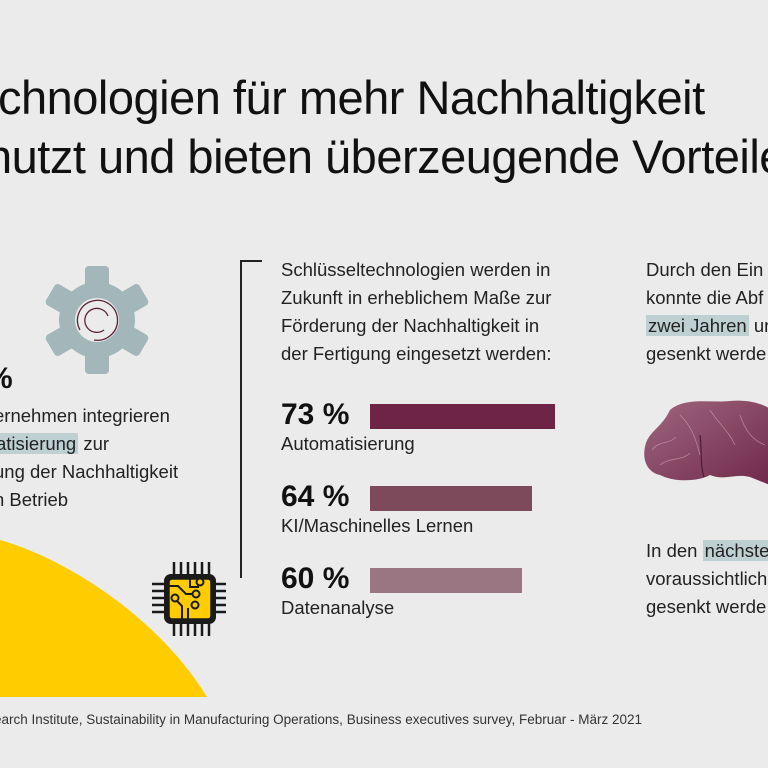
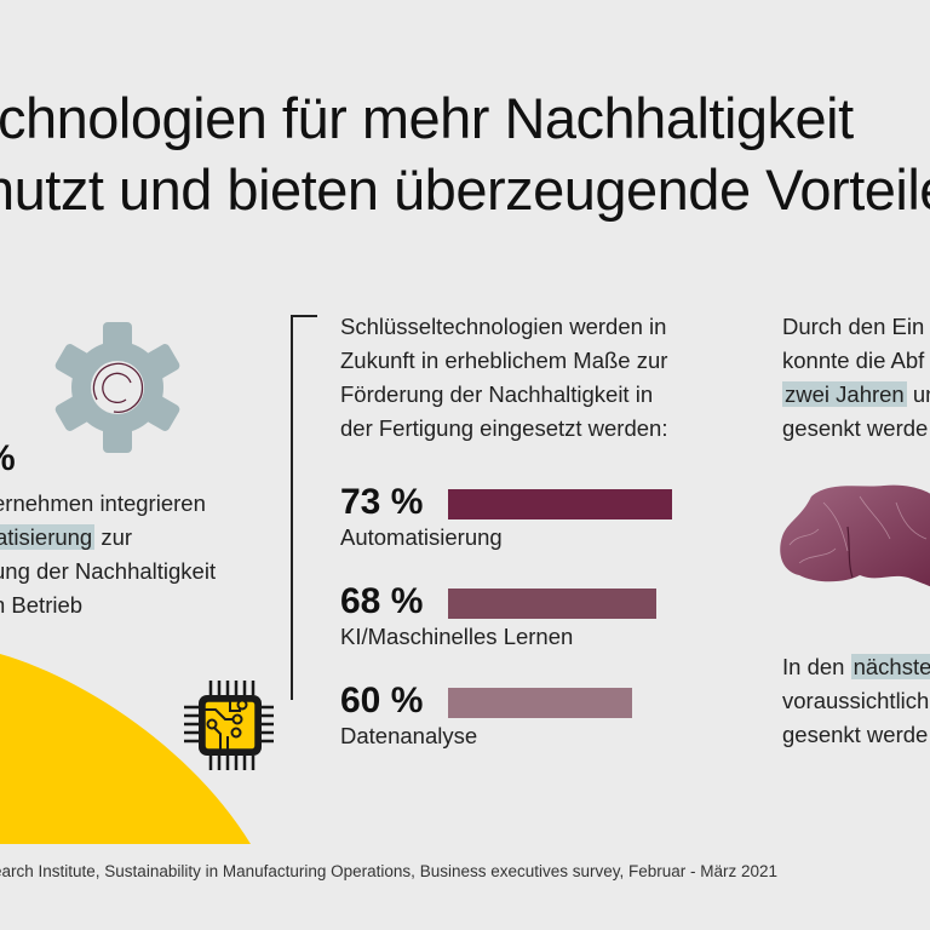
KI/Maschinelles Lernen: 64 -> 68
